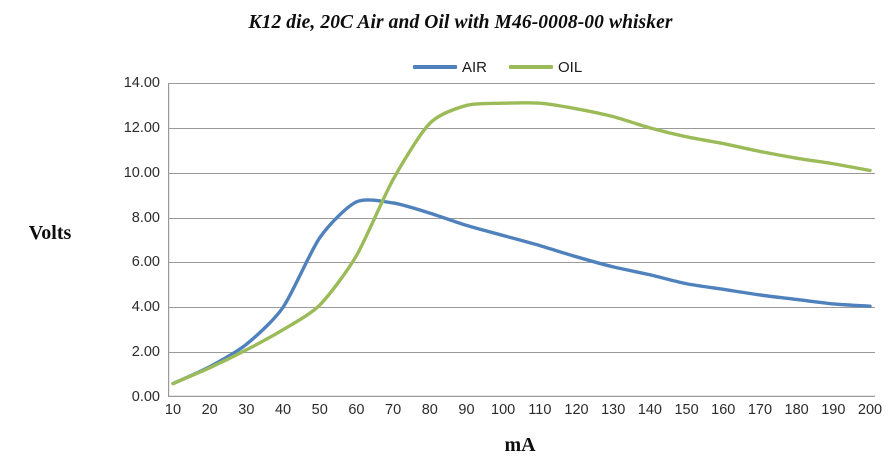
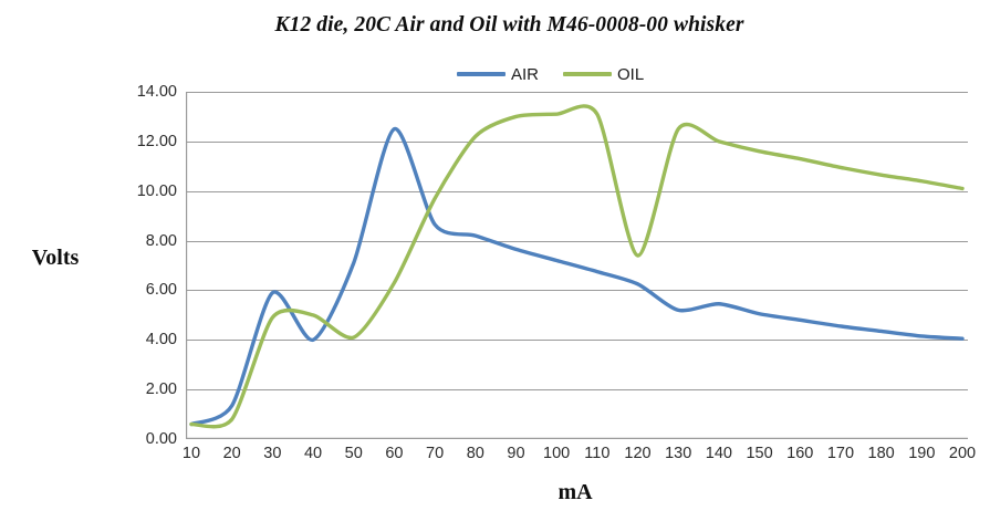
OIL/20: 1.3 -> 0.8
AIR/30: 2.4 -> 5.9
OIL/30: 2.1 -> 4.9
OIL/40: 3.0 -> 5.0
AIR/60: 8.7 -> 12.5
OIL/120: 12.8 -> 7.4
AIR/130: 5.8 -> 5.2
